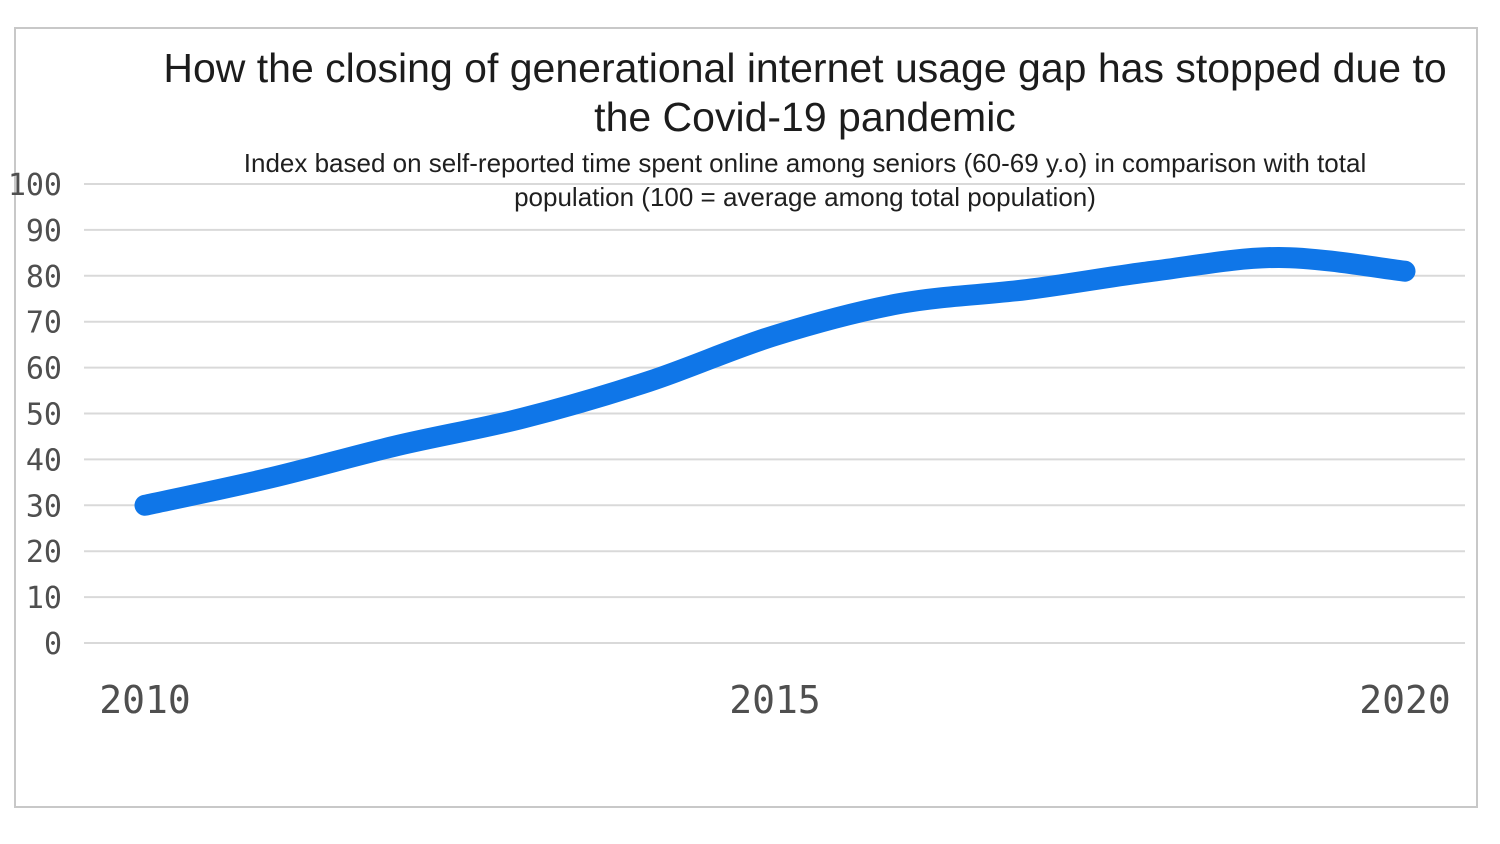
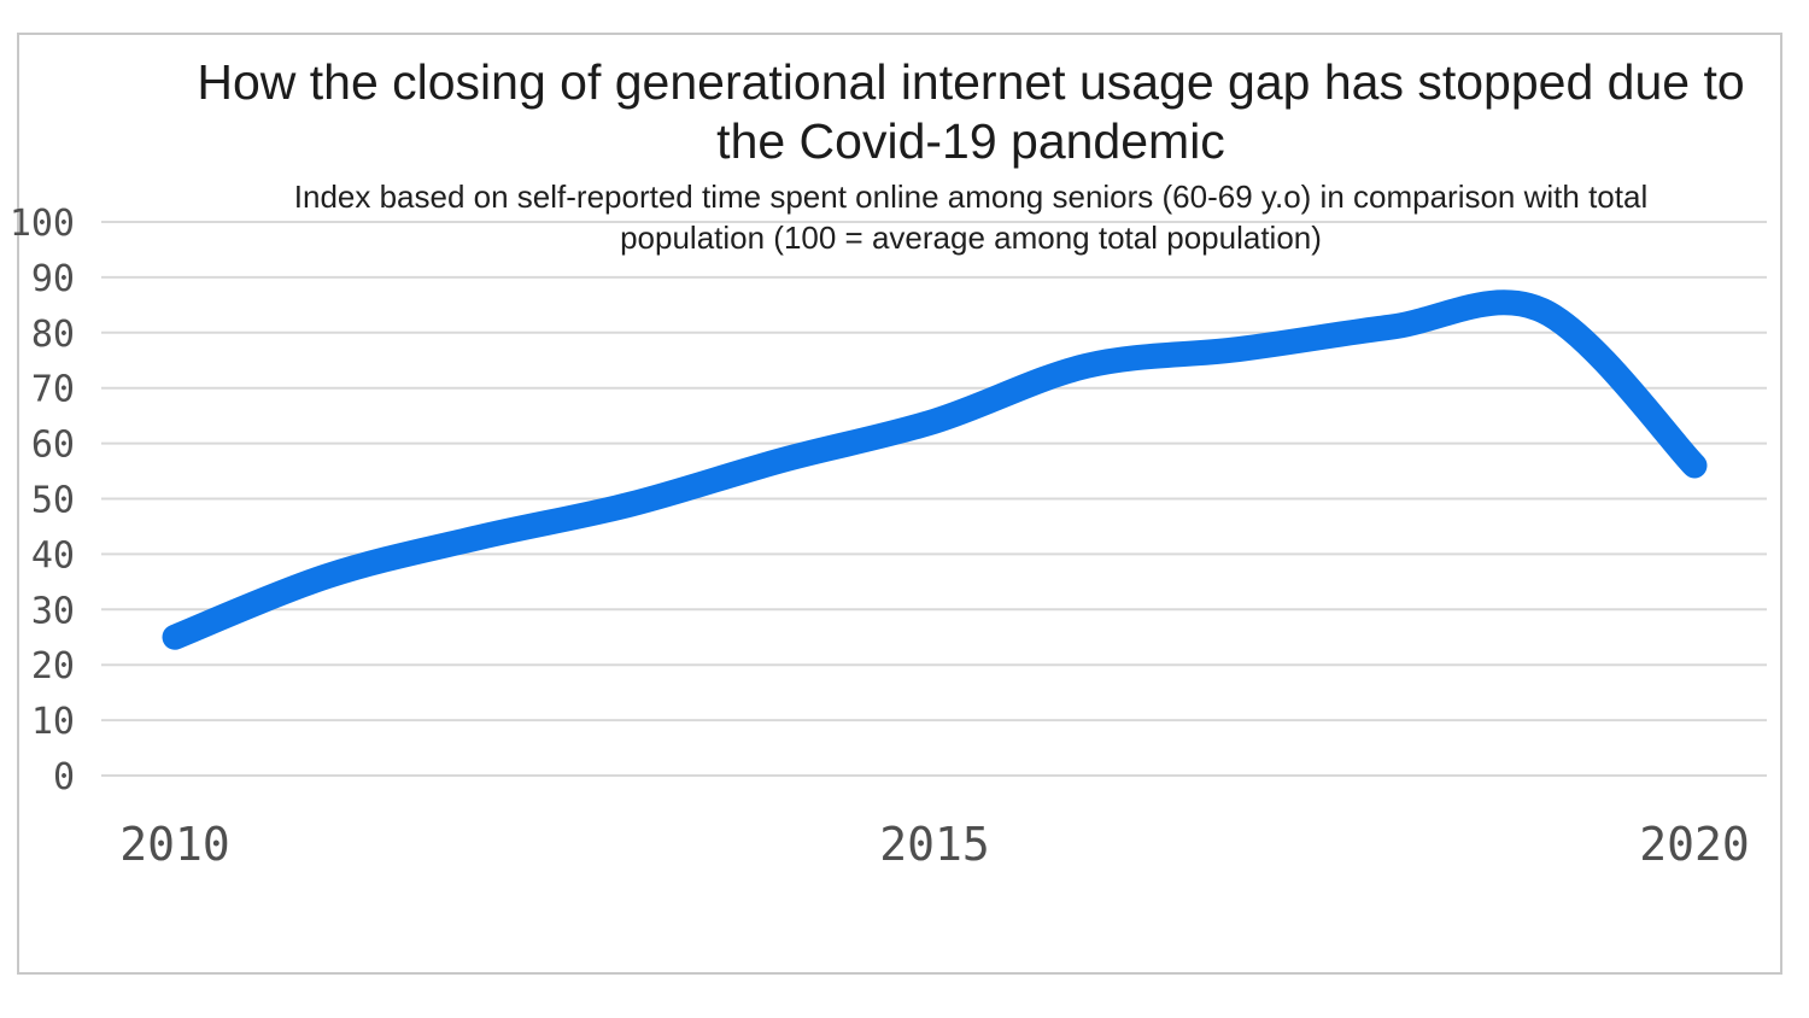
2010: 30 -> 25
2015: 67 -> 64
2020: 81 -> 56
